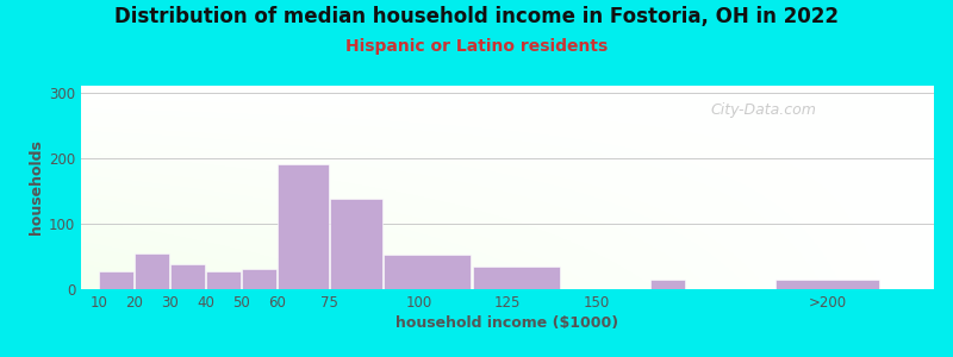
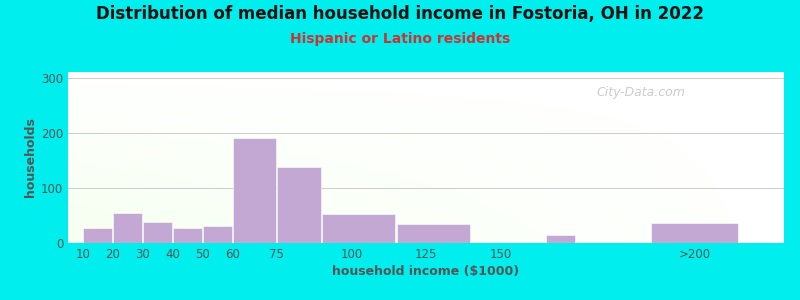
>200: 15 -> 36
